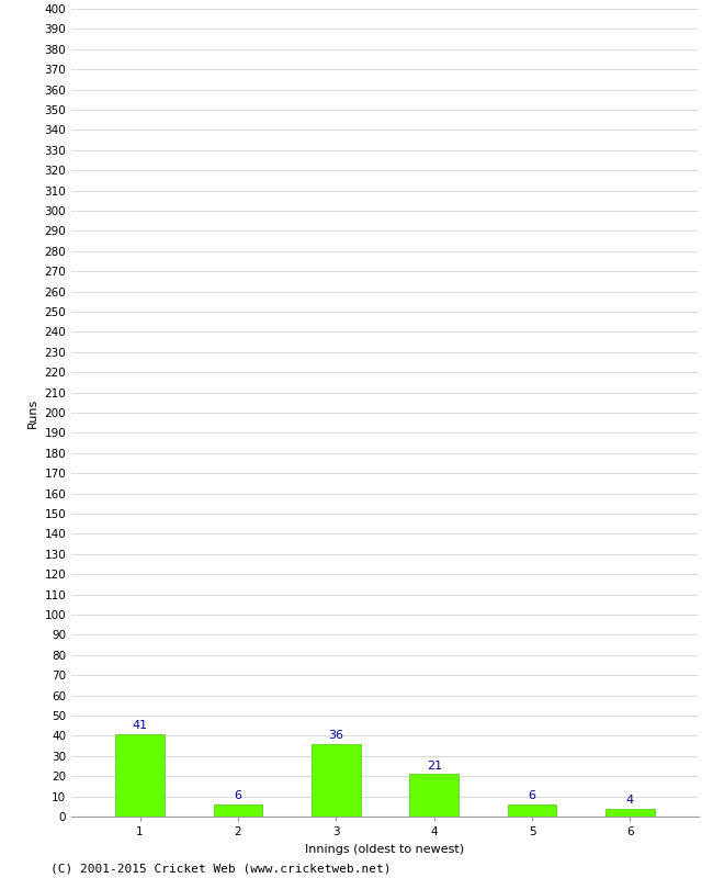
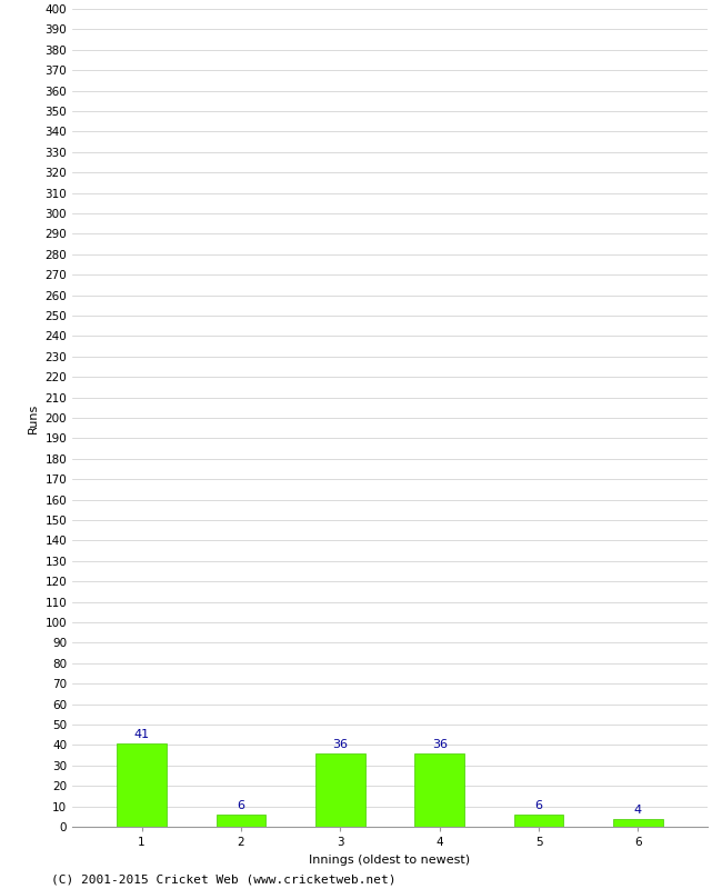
4: 21 -> 36
